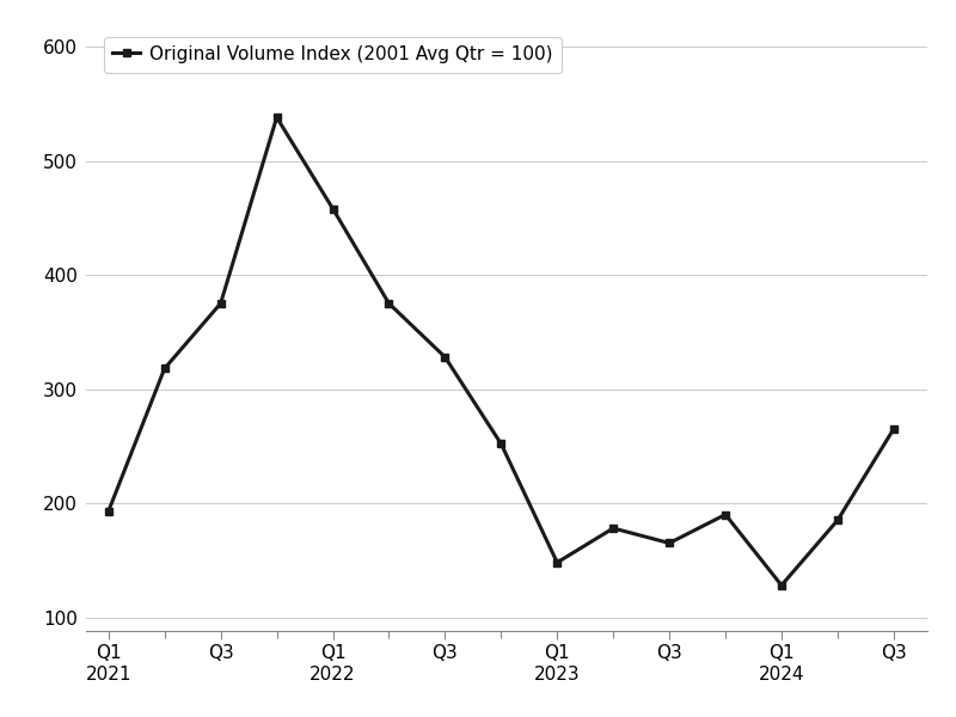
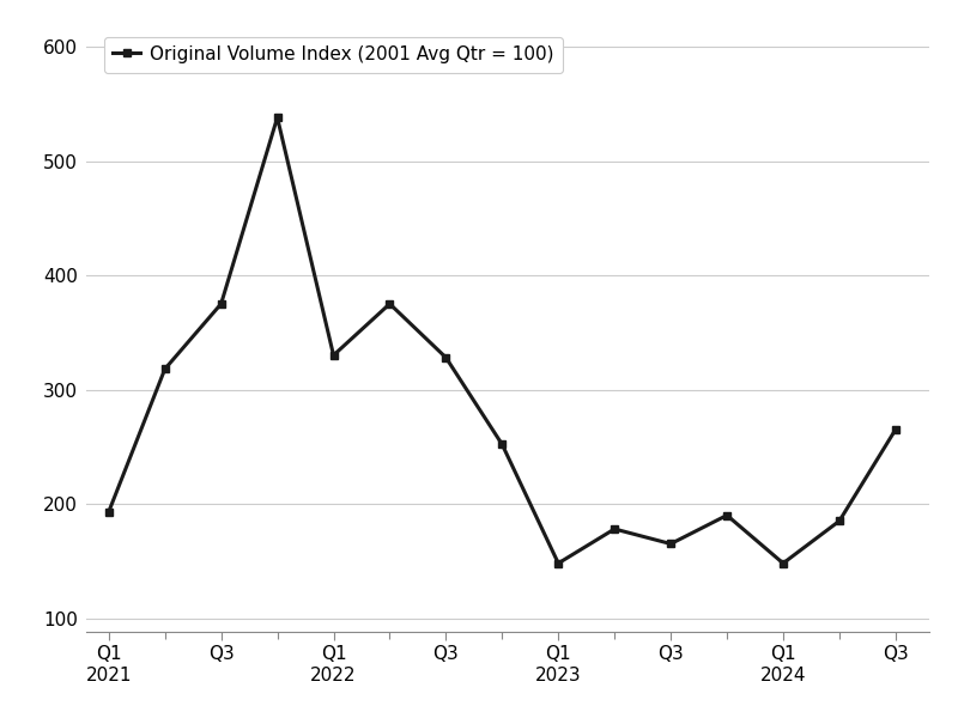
Q1 2022: 458 -> 330
Q1 2024: 128 -> 148
